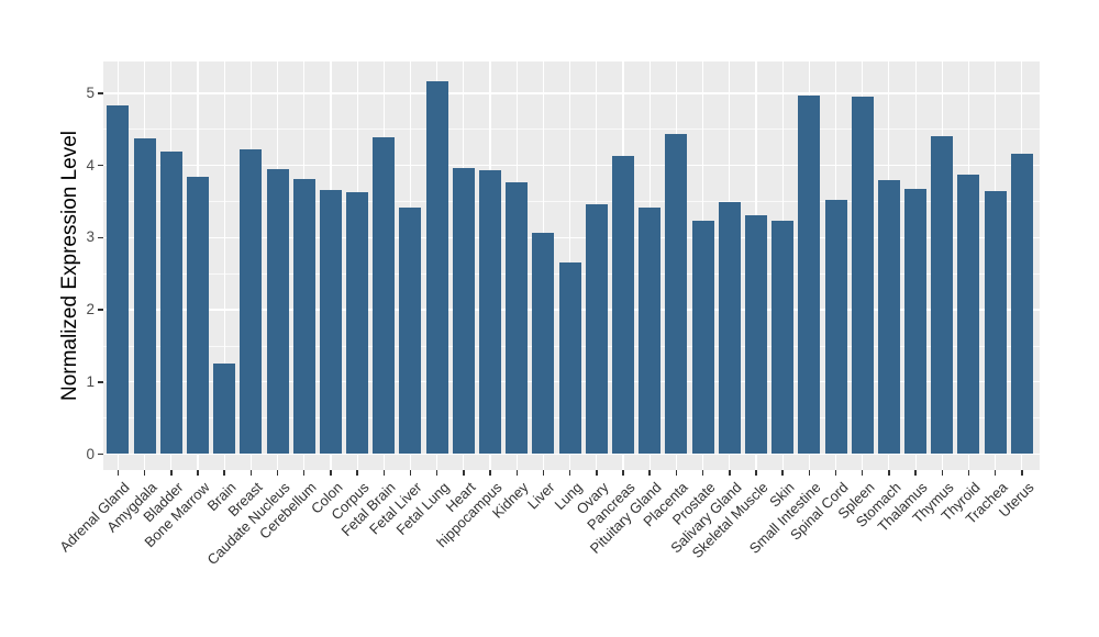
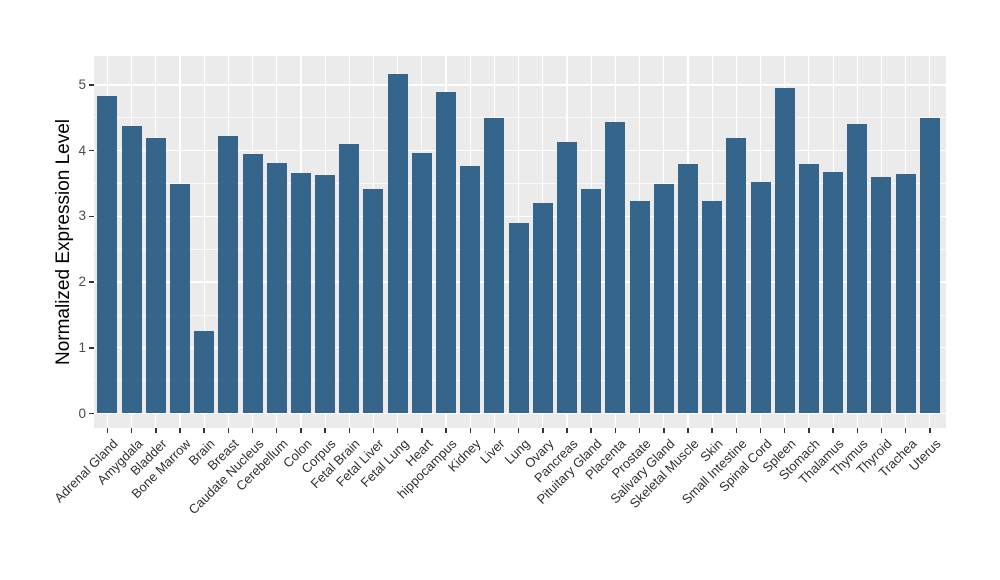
Bone Marrow: 3.9 -> 3.5
Fetal Brain: 4.4 -> 4.1
hippocampus: 3.9 -> 4.9
Liver: 3.1 -> 4.5
Lung: 2.7 -> 2.9
Ovary: 3.5 -> 3.2
Skeletal Muscle: 3.3 -> 3.8
Small Intestine: 5.0 -> 4.2
Thyroid: 3.9 -> 3.6
Uterus: 4.2 -> 4.5
